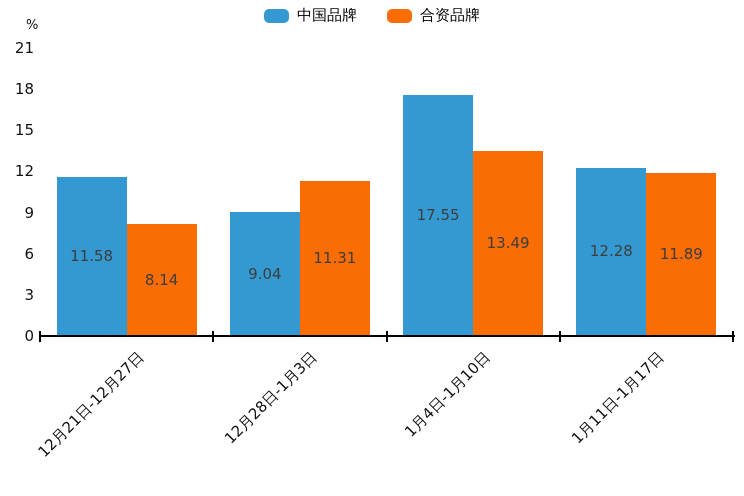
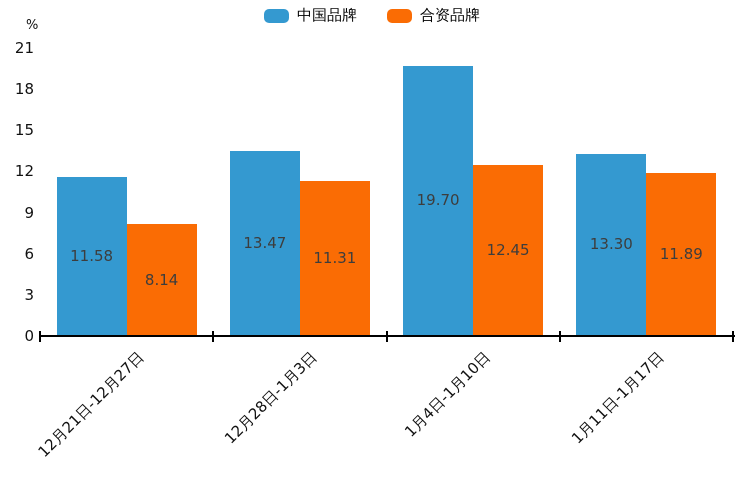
中国品牌/12月28日-1月3日: 9.04 -> 13.47
中国品牌/1月4日-1月10日: 17.55 -> 19.70
合资品牌/1月4日-1月10日: 13.49 -> 12.45
中国品牌/1月11日-1月17日: 12.28 -> 13.30
